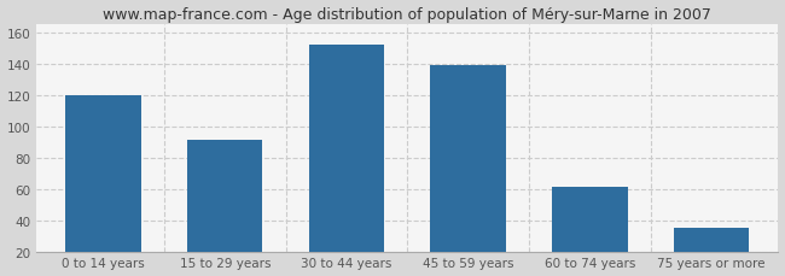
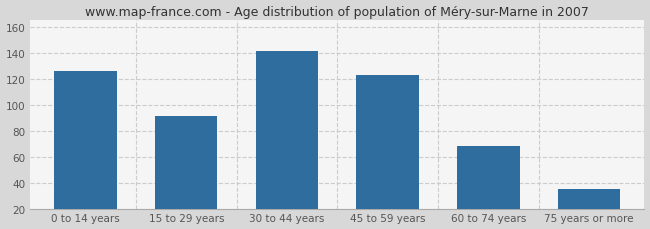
0 to 14 years: 120 -> 126
30 to 44 years: 152 -> 141
45 to 59 years: 139 -> 123
60 to 74 years: 61 -> 68
